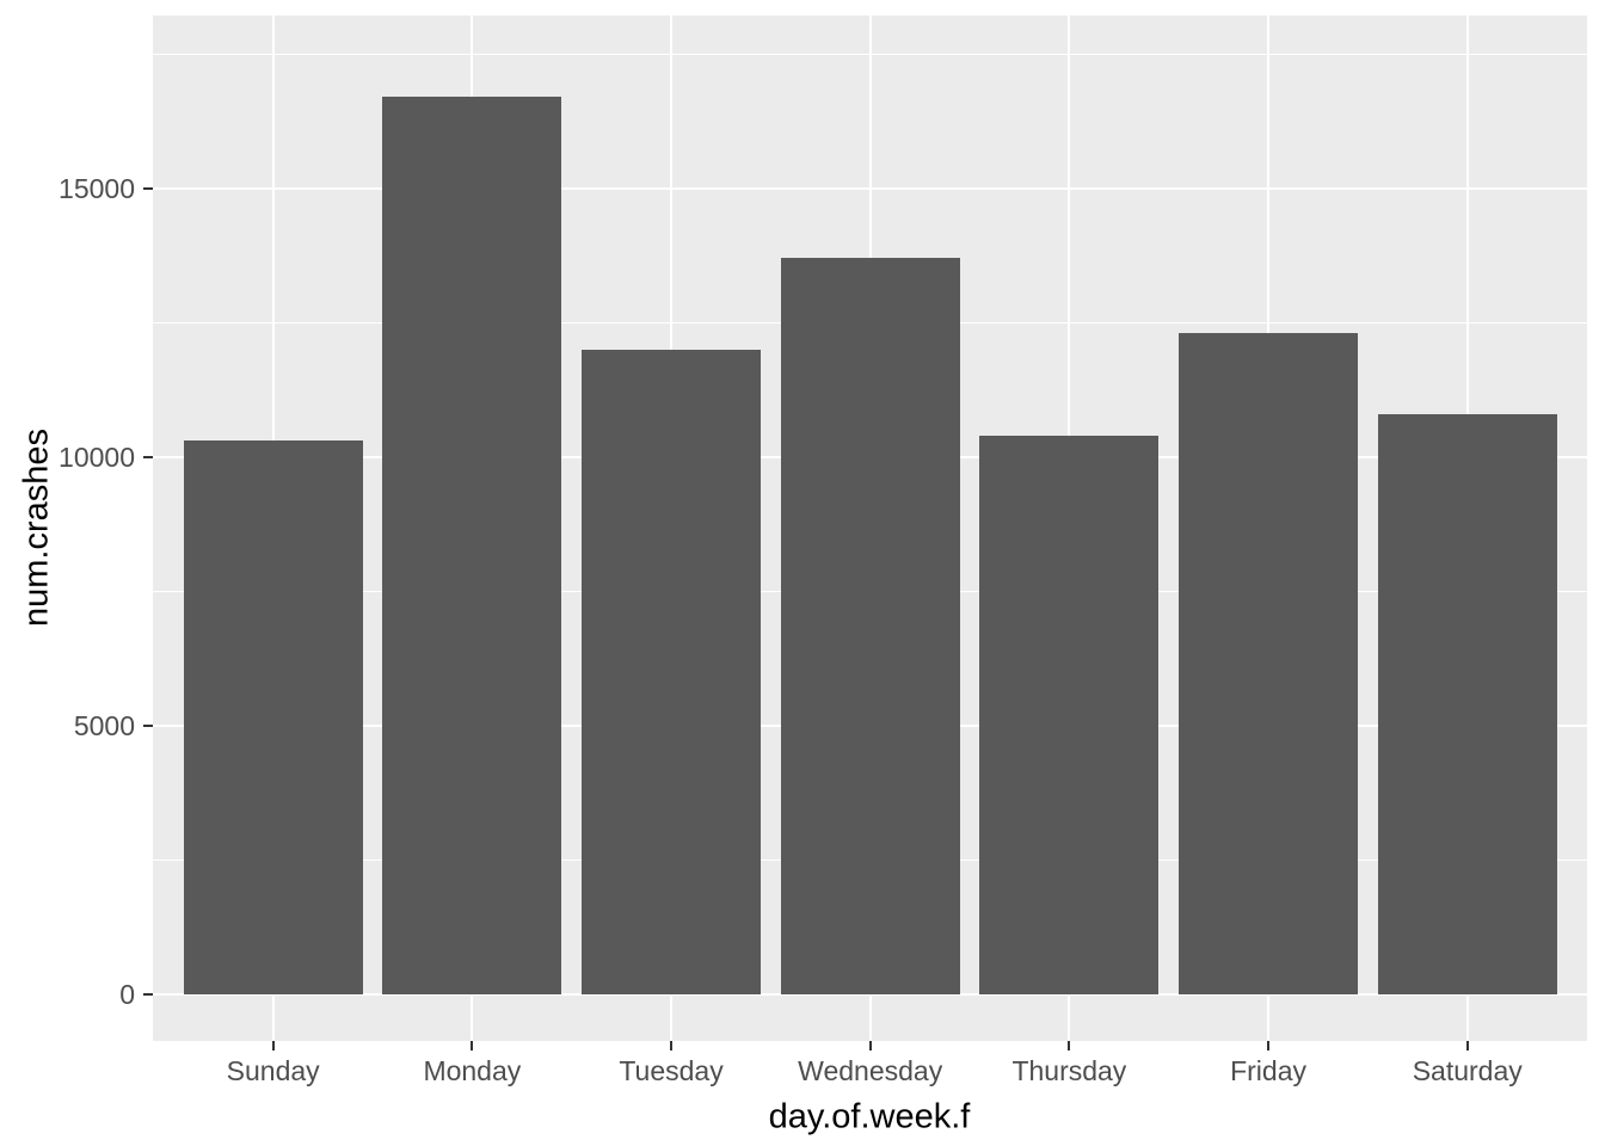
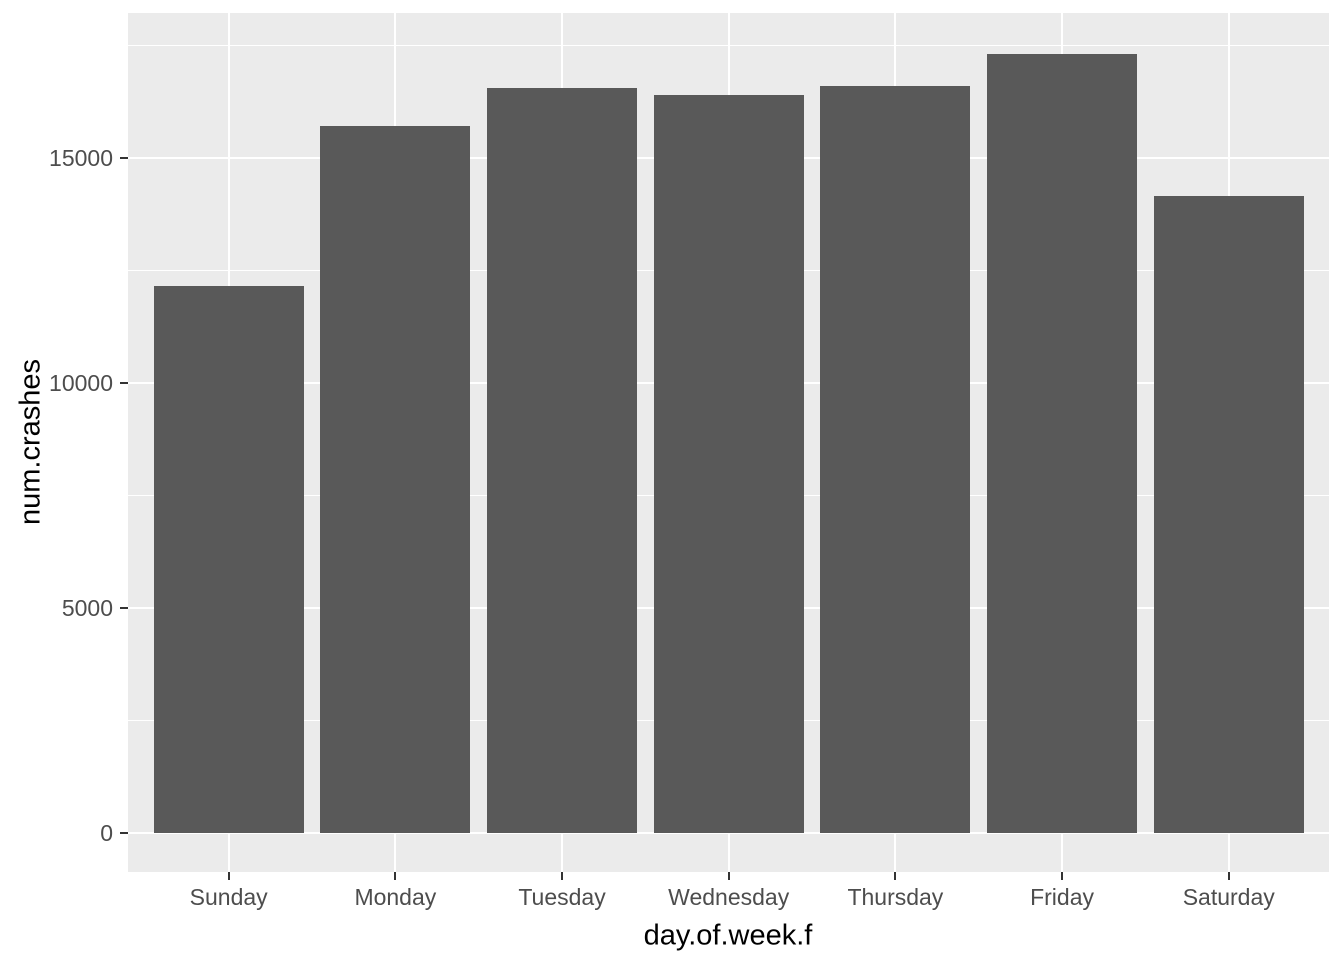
Sunday: 10300 -> 12200
Monday: 16700 -> 15700
Tuesday: 12000 -> 16600
Wednesday: 13700 -> 16400
Thursday: 10400 -> 16600
Friday: 12300 -> 17300
Saturday: 10800 -> 14200
